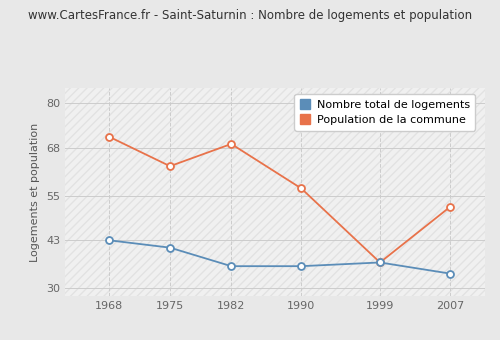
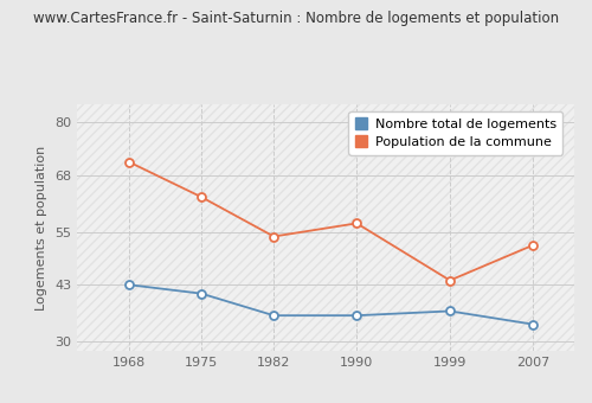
Population de la commune/1982: 69 -> 54
Population de la commune/1999: 37 -> 44
